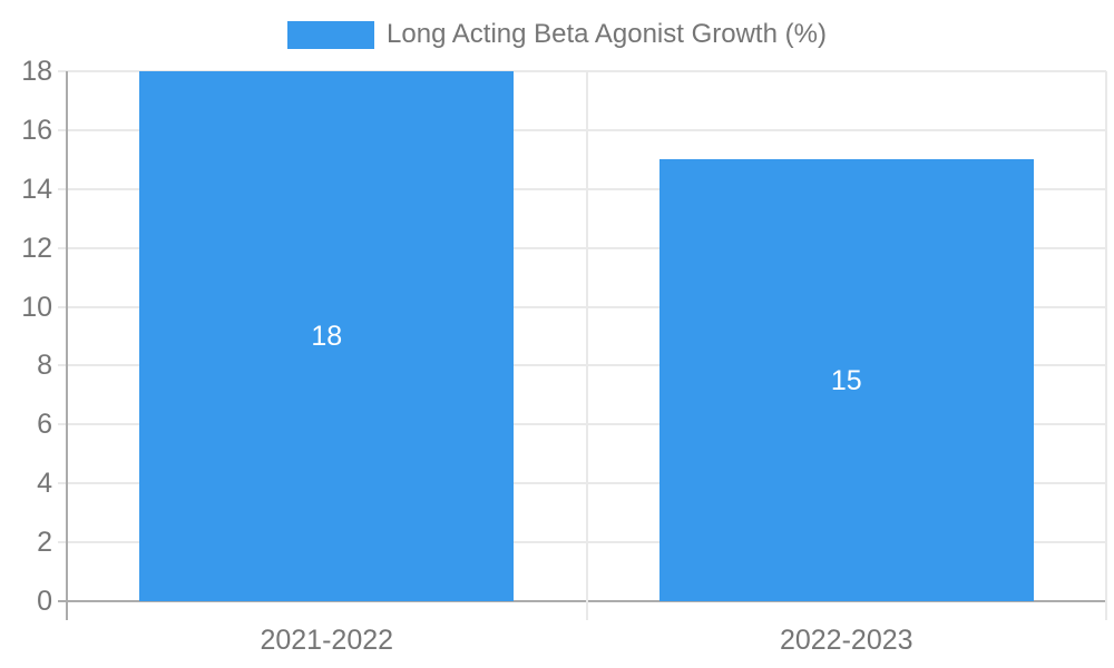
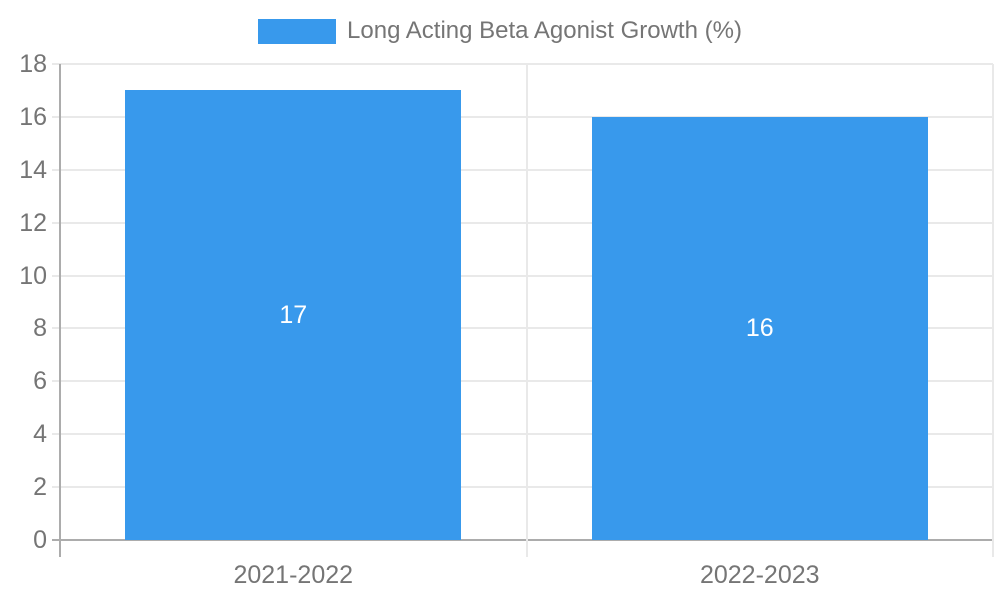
2021-2022: 18 -> 17
2022-2023: 15 -> 16
